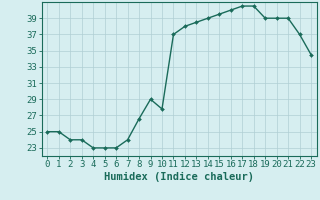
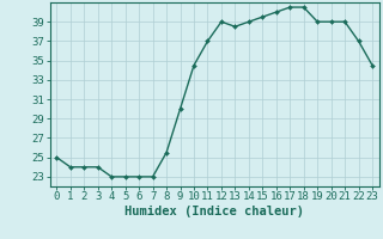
1: 25.0 -> 24.0
7: 24.0 -> 23.0
8: 26.6 -> 25.5
9: 29.0 -> 30.0
10: 27.8 -> 34.5
12: 38.0 -> 39.0
